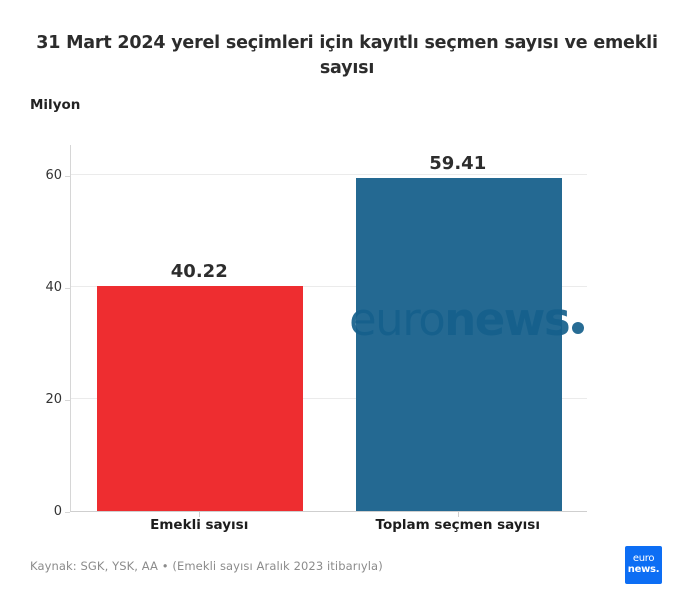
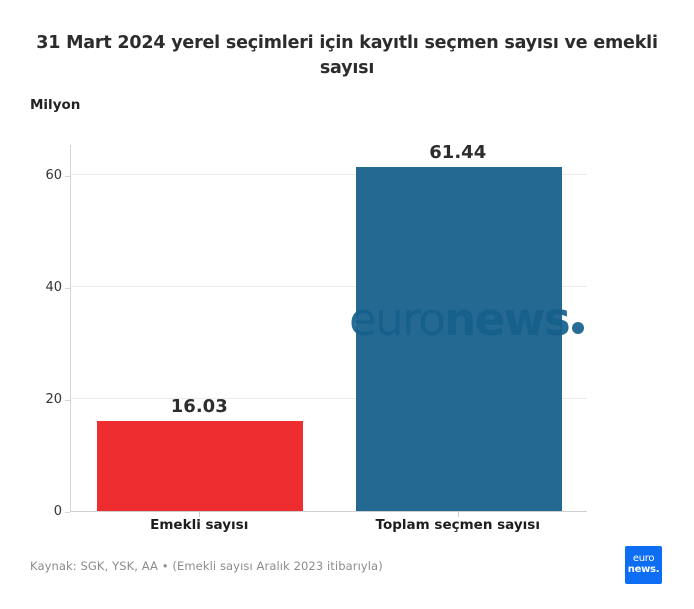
Emekli sayısı: 40.22 -> 16.03
Toplam seçmen sayısı: 59.41 -> 61.44
